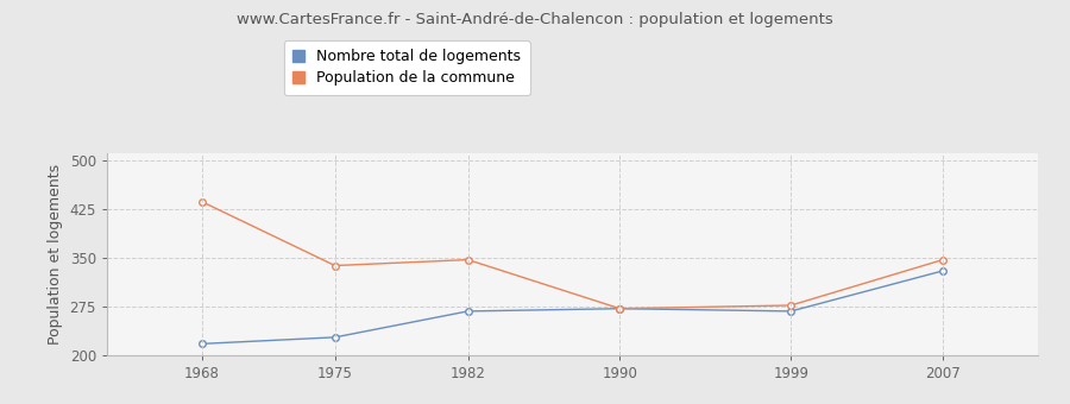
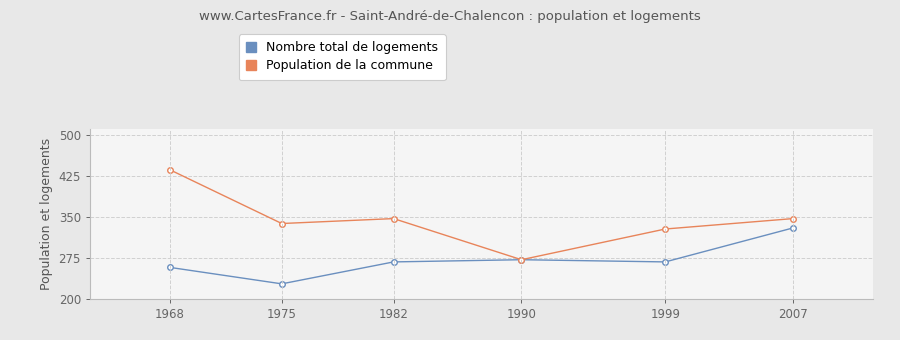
Nombre total de logements/1968: 218 -> 258
Population de la commune/1999: 277 -> 328
